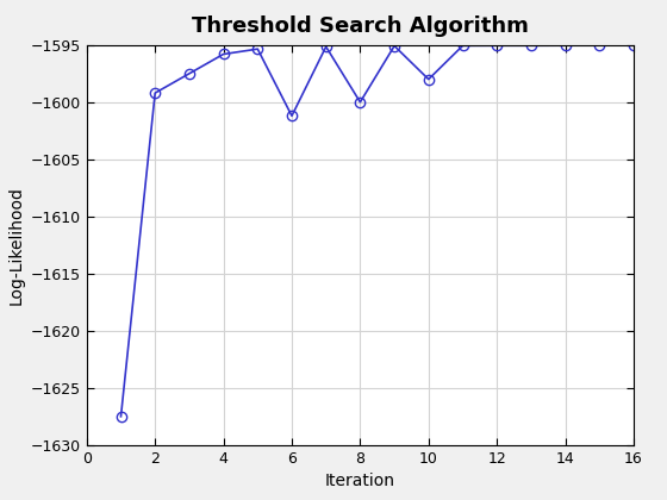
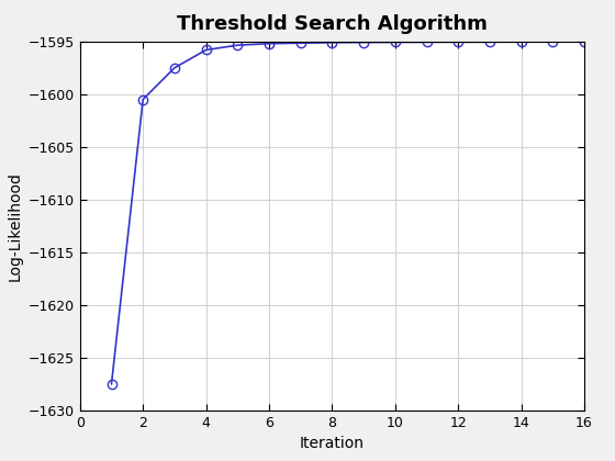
2: -1599.2 -> -1600.5
6: -1601.2 -> -1595.2
8: -1600.0 -> -1595.1
10: -1598.0 -> -1595.1
